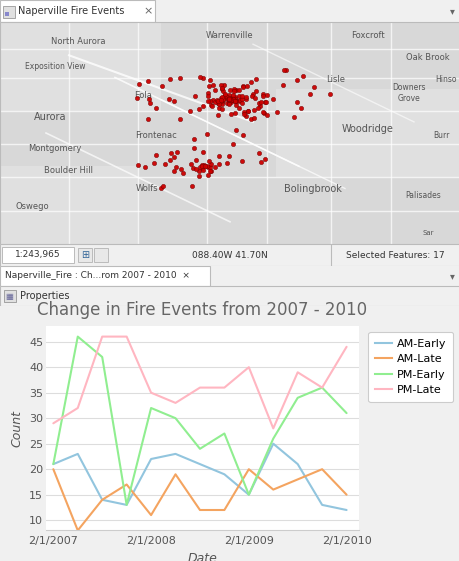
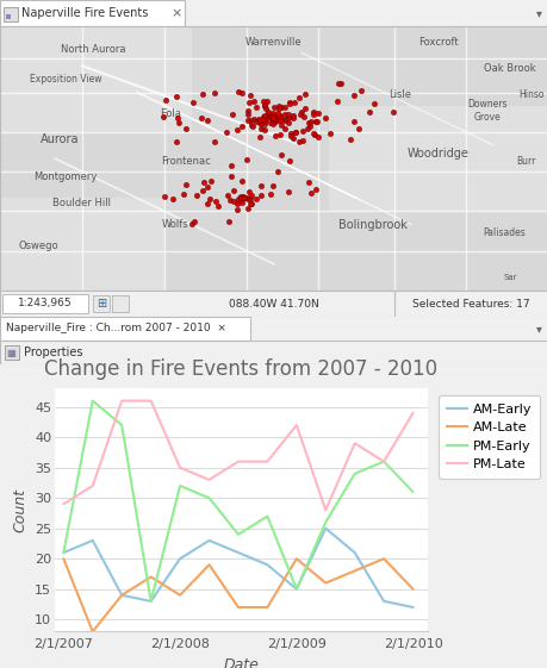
Change in Fire Events from 2007 - 2010/AM-Early/2/1/2008: 22 -> 20
Change in Fire Events from 2007 - 2010/AM-Late/2/1/2008: 11 -> 14
Change in Fire Events from 2007 - 2010/PM-Late/2/1/2009: 40 -> 42
